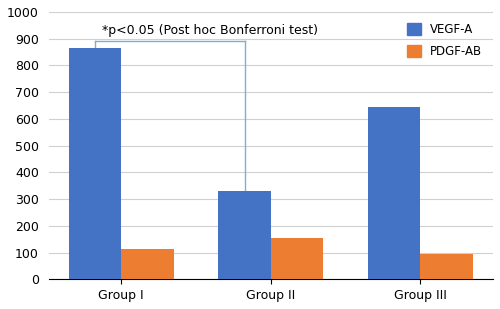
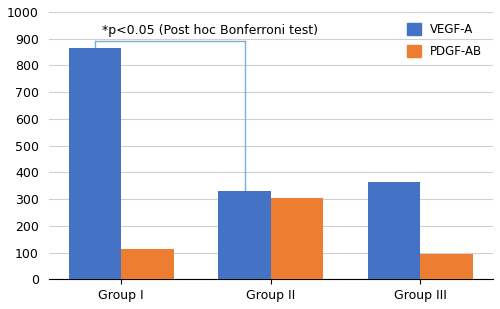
PDGF-AB/Group II: 155 -> 305
VEGF-A/Group III: 645 -> 365
